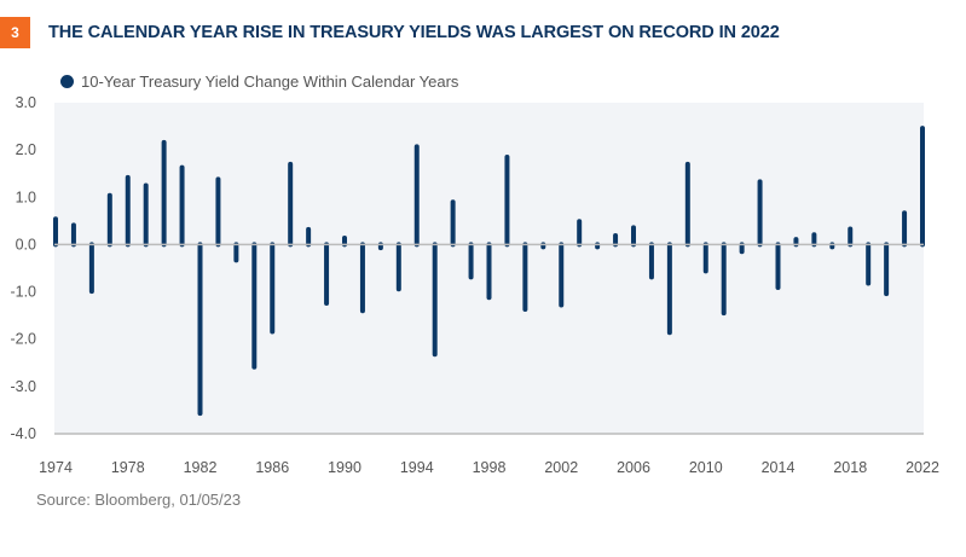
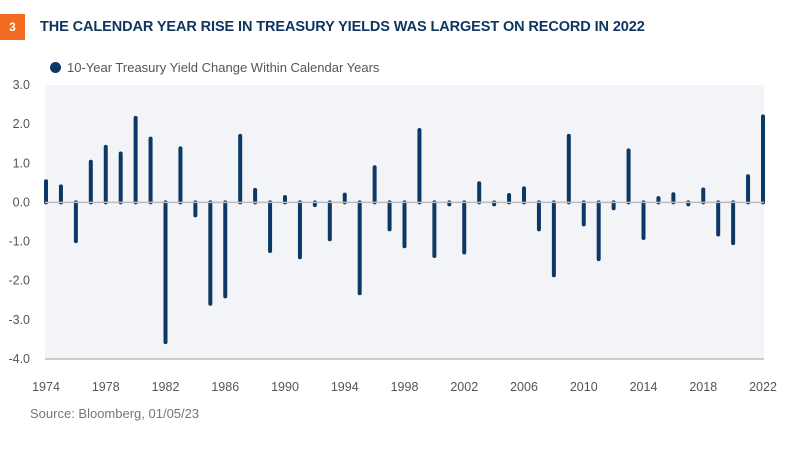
1986: -1.8 -> -2.4
1994: 2.1 -> 0.2
2022: 2.5 -> 2.2
